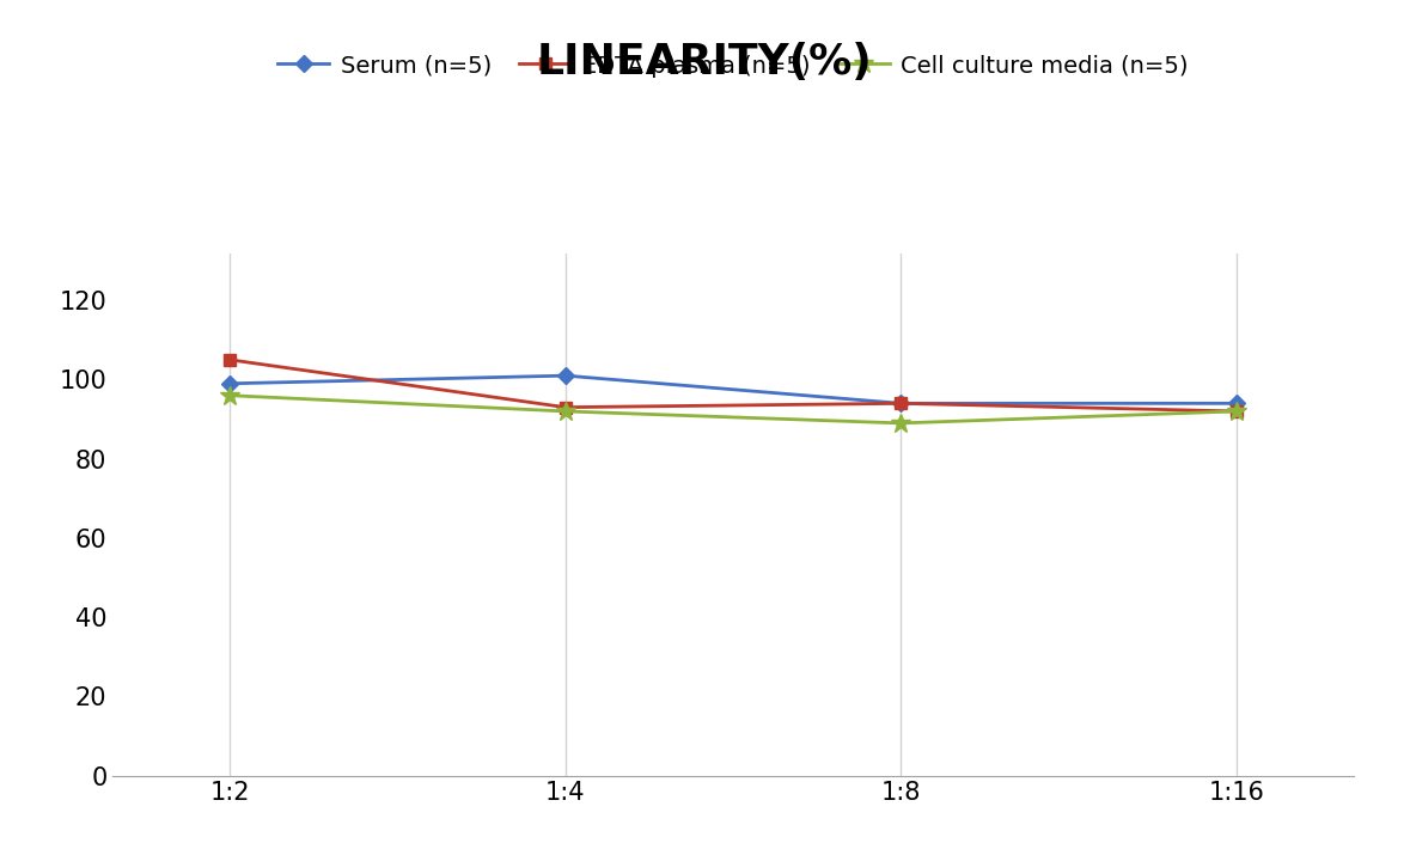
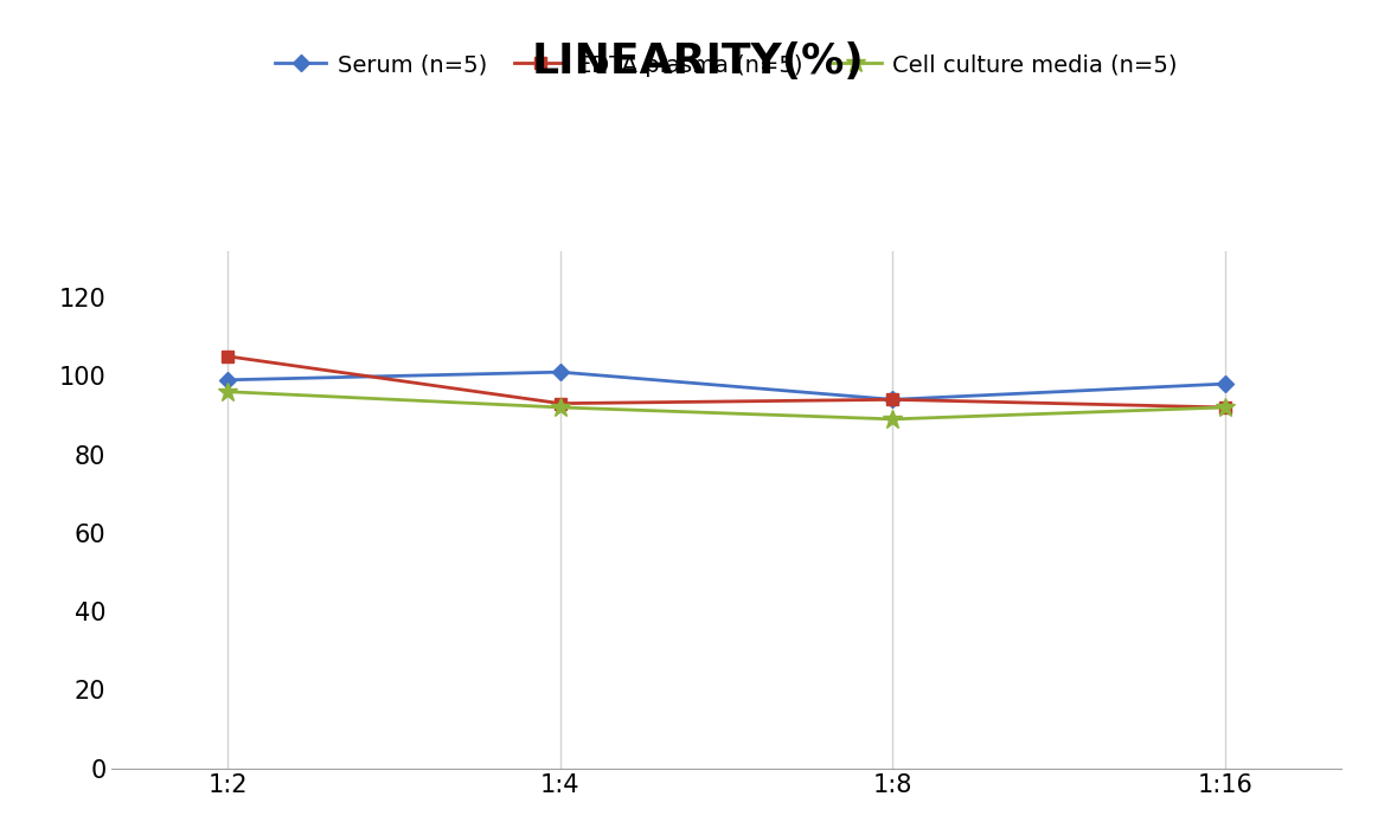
Serum (n=5)/1:16: 94 -> 98
